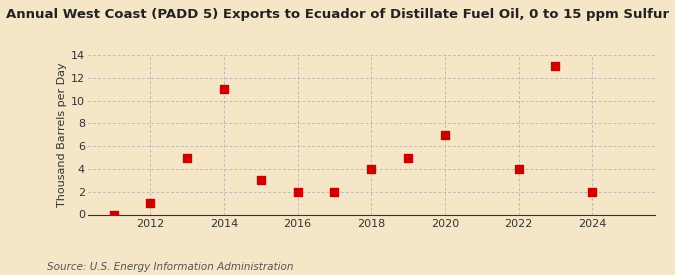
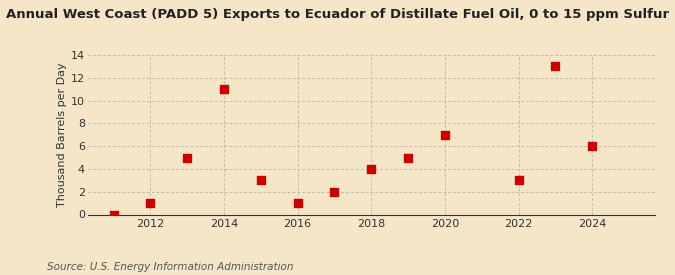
2016: 2 -> 1
2022: 4 -> 3
2024: 2 -> 6
